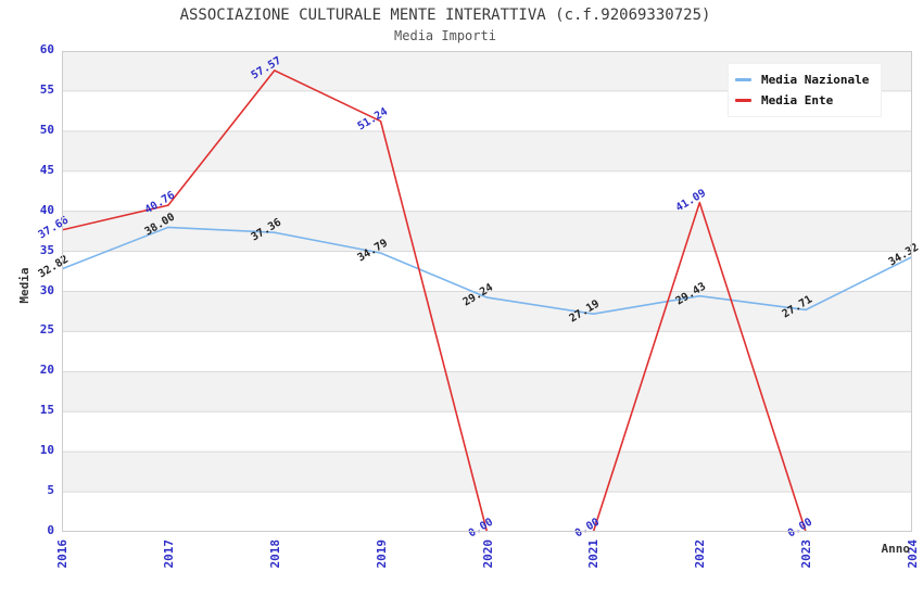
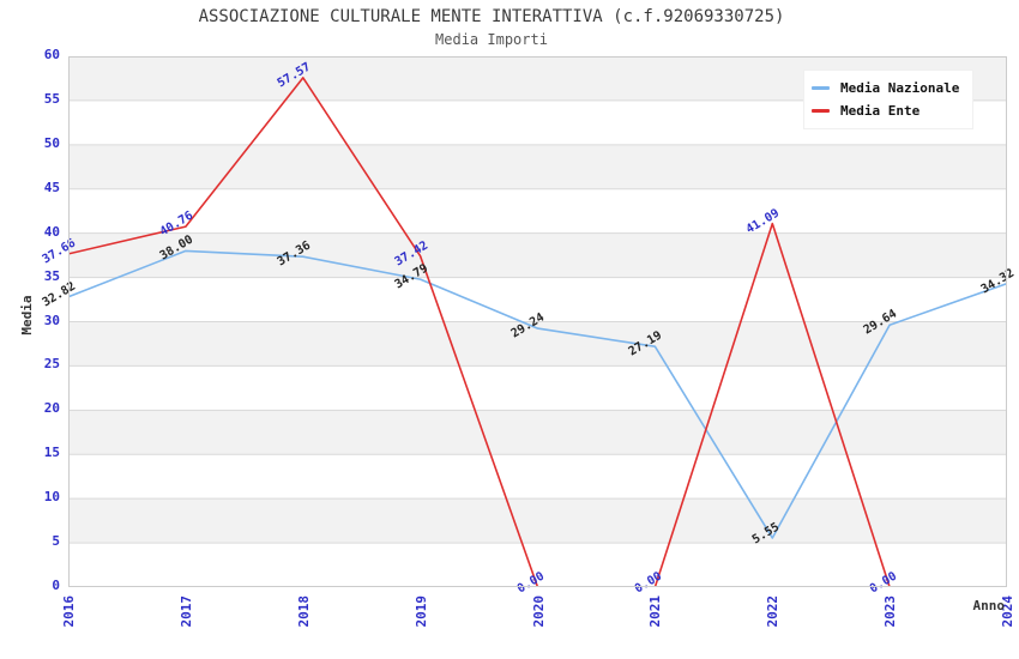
Media Ente/2019: 51.24 -> 37.42
Media Nazionale/2022: 29.43 -> 5.55
Media Nazionale/2023: 27.71 -> 29.64
